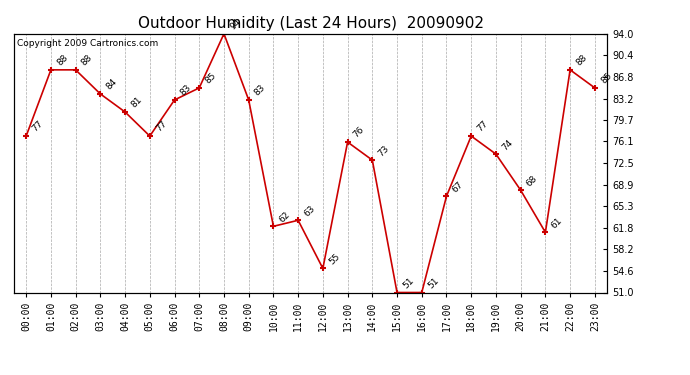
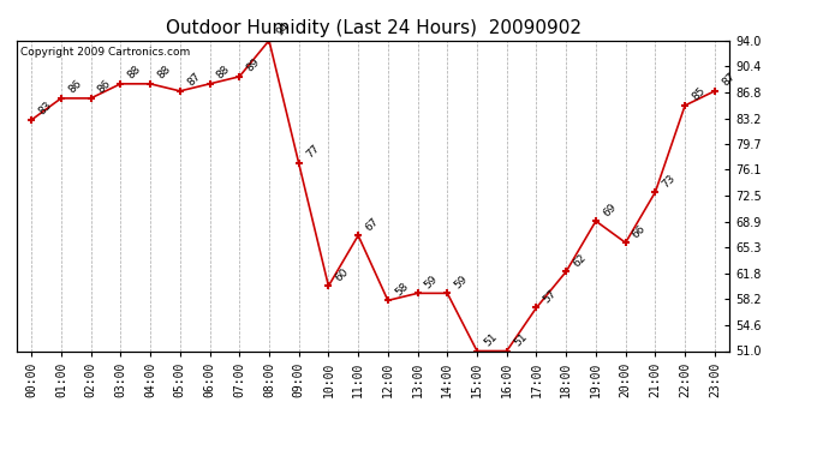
00:00: 77 -> 83
01:00: 88 -> 86
02:00: 88 -> 86
03:00: 84 -> 88
04:00: 81 -> 88
05:00: 77 -> 87
06:00: 83 -> 88
07:00: 85 -> 89
09:00: 83 -> 77
10:00: 62 -> 60
11:00: 63 -> 67
12:00: 55 -> 58
13:00: 76 -> 59
14:00: 73 -> 59
17:00: 67 -> 57
18:00: 77 -> 62
19:00: 74 -> 69
20:00: 68 -> 66
21:00: 61 -> 73
22:00: 88 -> 85
23:00: 85 -> 87
